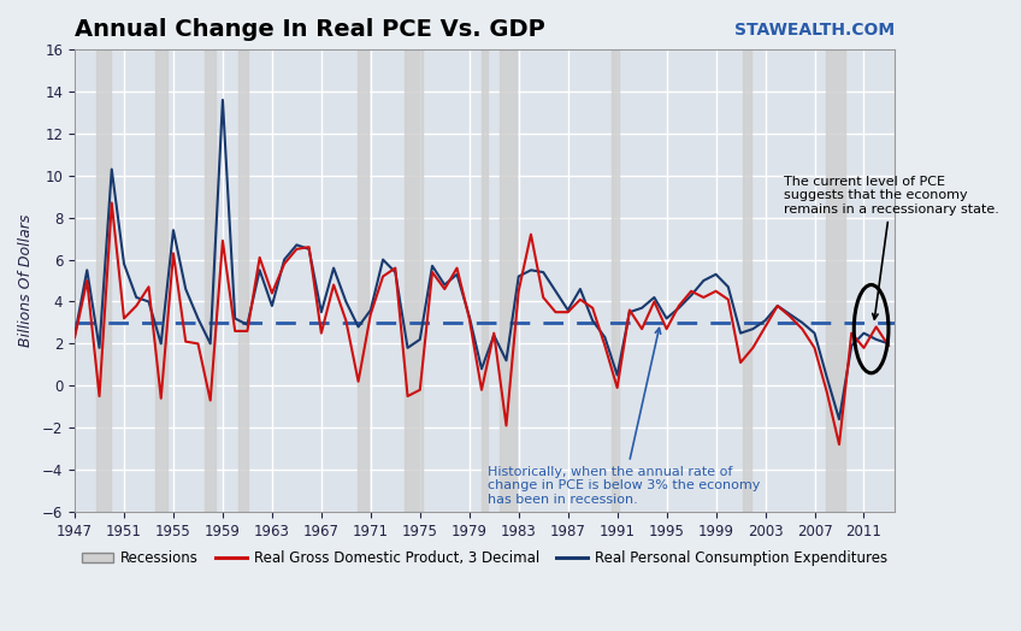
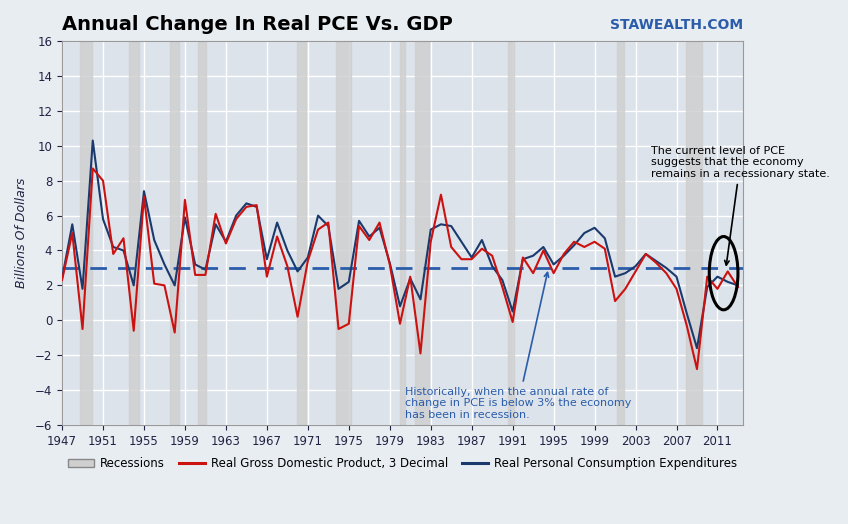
Real Gross Domestic Product, 3 Decimal/1951: 3.2 -> 8.0
Real Gross Domestic Product, 3 Decimal/1955: 6.3 -> 7.1
Real Personal Consumption Expenditures/1959: 13.6 -> 5.9
Real Personal Consumption Expenditures/1963: 3.8 -> 4.5
